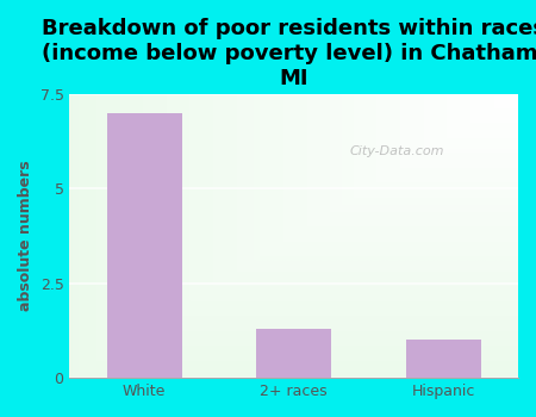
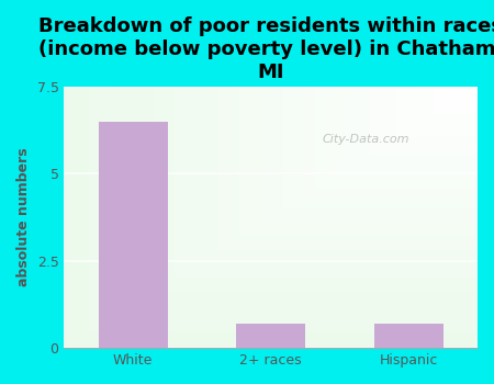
White: 7.0 -> 6.5
2+ races: 1.3 -> 0.7
Hispanic: 1.0 -> 0.7
